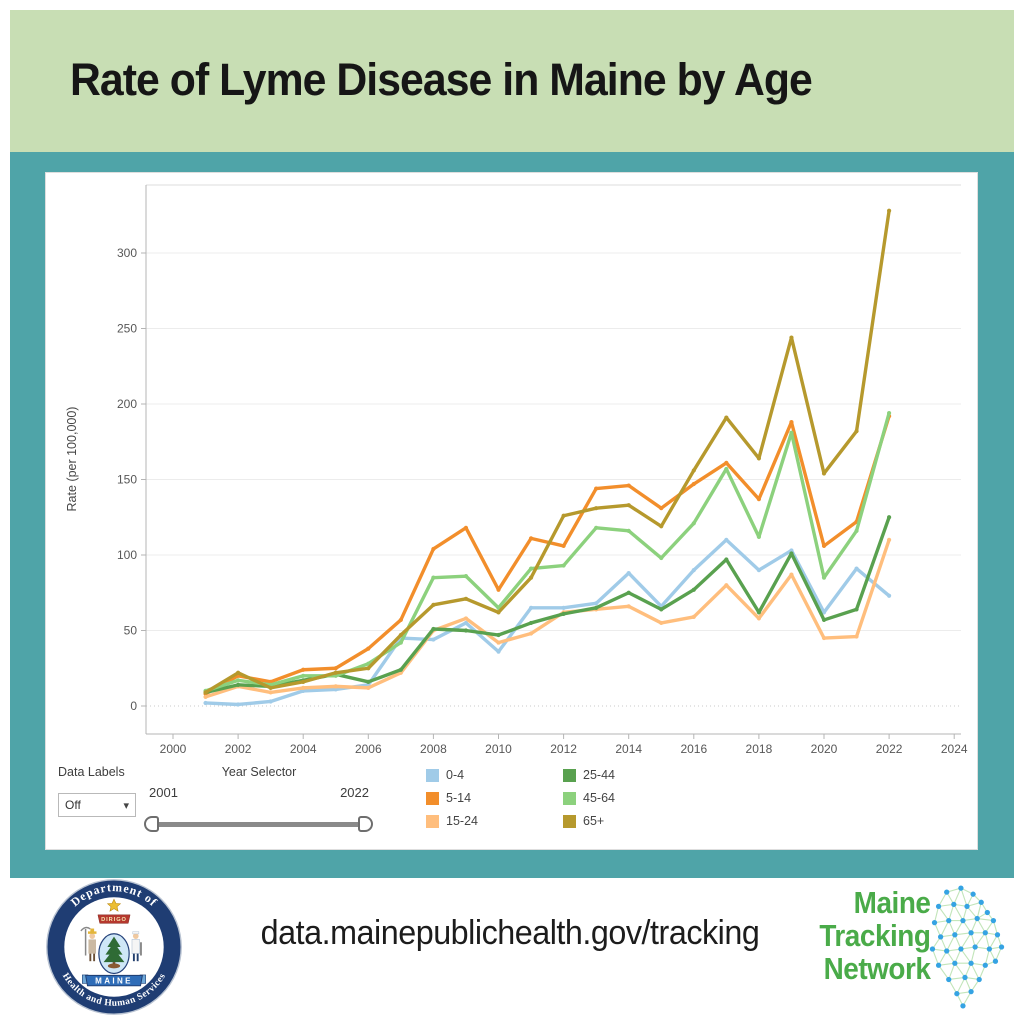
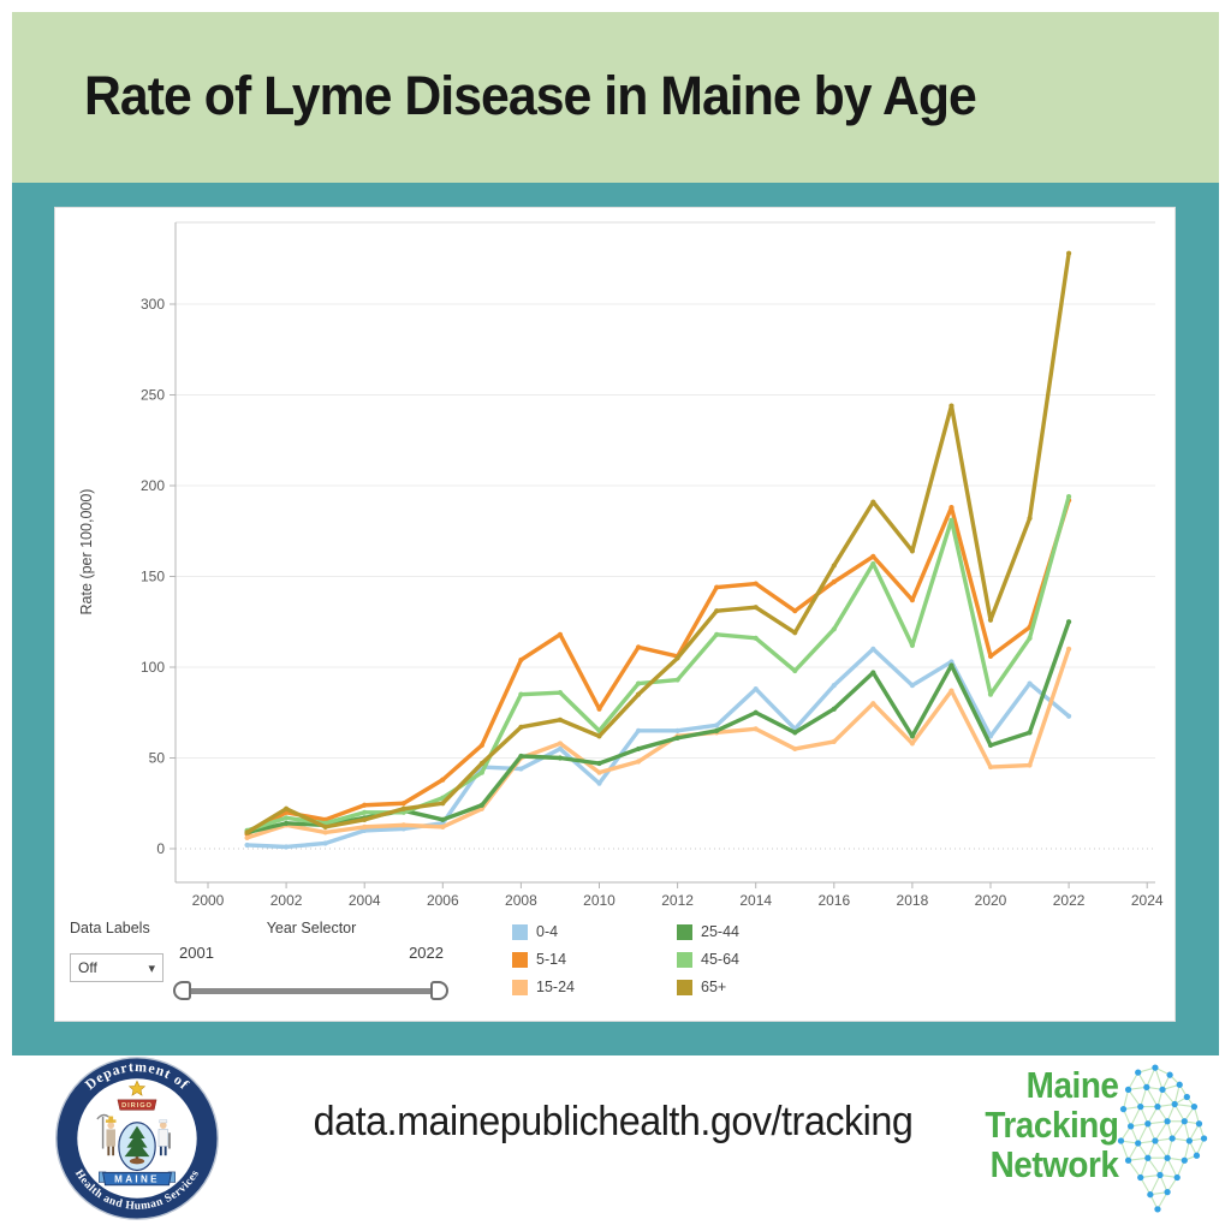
65+/2012: 126 -> 105
65+/2020: 154 -> 126
